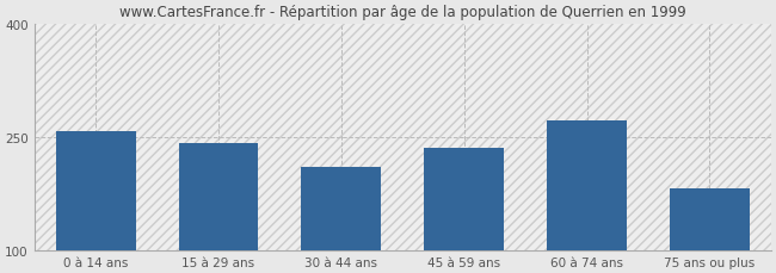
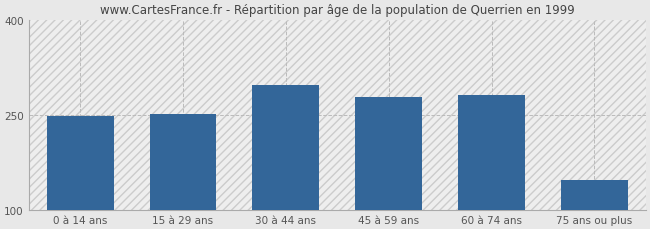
0 à 14 ans: 258 -> 248
15 à 29 ans: 242 -> 252
30 à 44 ans: 210 -> 298
45 à 59 ans: 236 -> 278
60 à 74 ans: 272 -> 282
75 ans ou plus: 182 -> 148
